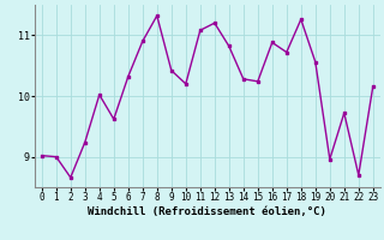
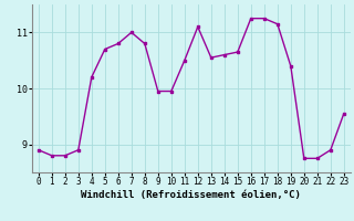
0: 9.02 -> 8.90
1: 9.00 -> 8.80
2: 8.66 -> 8.80
3: 9.24 -> 8.90
4: 10.02 -> 10.20
5: 9.62 -> 10.70
6: 10.32 -> 10.80
7: 10.90 -> 11.00
8: 11.32 -> 10.80
9: 10.42 -> 9.95
10: 10.20 -> 9.95
11: 11.08 -> 10.50
12: 11.20 -> 11.10
13: 10.82 -> 10.55
14: 10.28 -> 10.60
15: 10.24 -> 10.65
16: 10.88 -> 11.25
17: 10.72 -> 11.25
18: 11.26 -> 11.15
19: 10.56 -> 10.40
20: 8.96 -> 8.75
21: 9.72 -> 8.75
22: 8.70 -> 8.90
23: 10.16 -> 9.55
